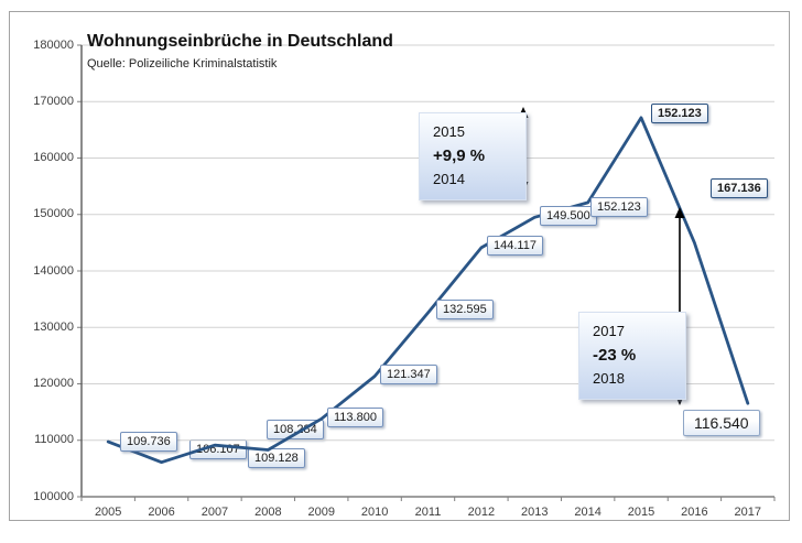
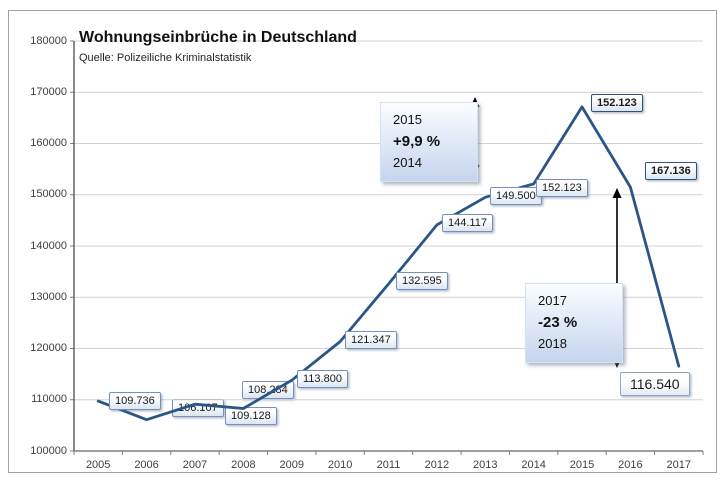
2016: 145000 -> 152000
